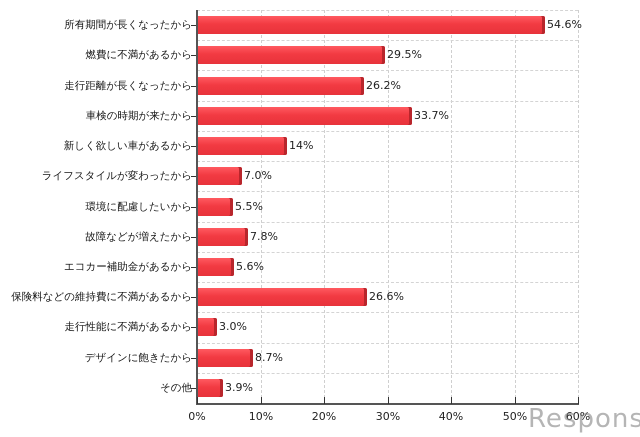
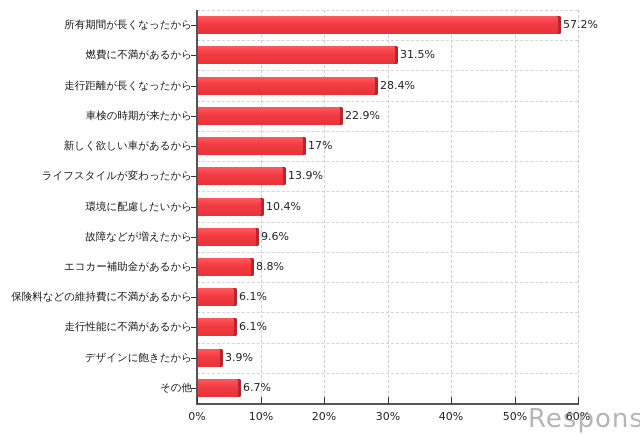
所有期間が長くなったから: 54.6% -> 57.2%
燃費に不満があるから: 29.5% -> 31.5%
走行距離が長くなったから: 26.2% -> 28.4%
車検の時期が来たから: 33.7% -> 22.9%
新しく欲しい車があるから: 14% -> 17%
ライフスタイルが変わったから: 7.0% -> 13.9%
環境に配慮したいから: 5.5% -> 10.4%
故障などが増えたから: 7.8% -> 9.6%
エコカー補助金があるから: 5.6% -> 8.8%
保険料などの維持費に不満があるから: 26.6% -> 6.1%
走行性能に不満があるから: 3.0% -> 6.1%
デザインに飽きたから: 8.7% -> 3.9%
その他: 3.9% -> 6.7%
